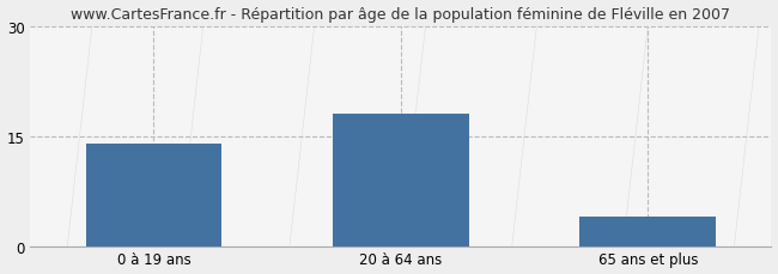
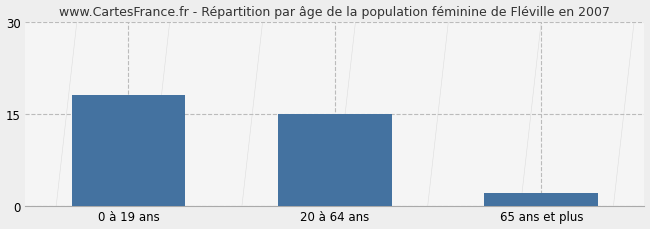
0 à 19 ans: 14 -> 18
20 à 64 ans: 18 -> 15
65 ans et plus: 4 -> 2
